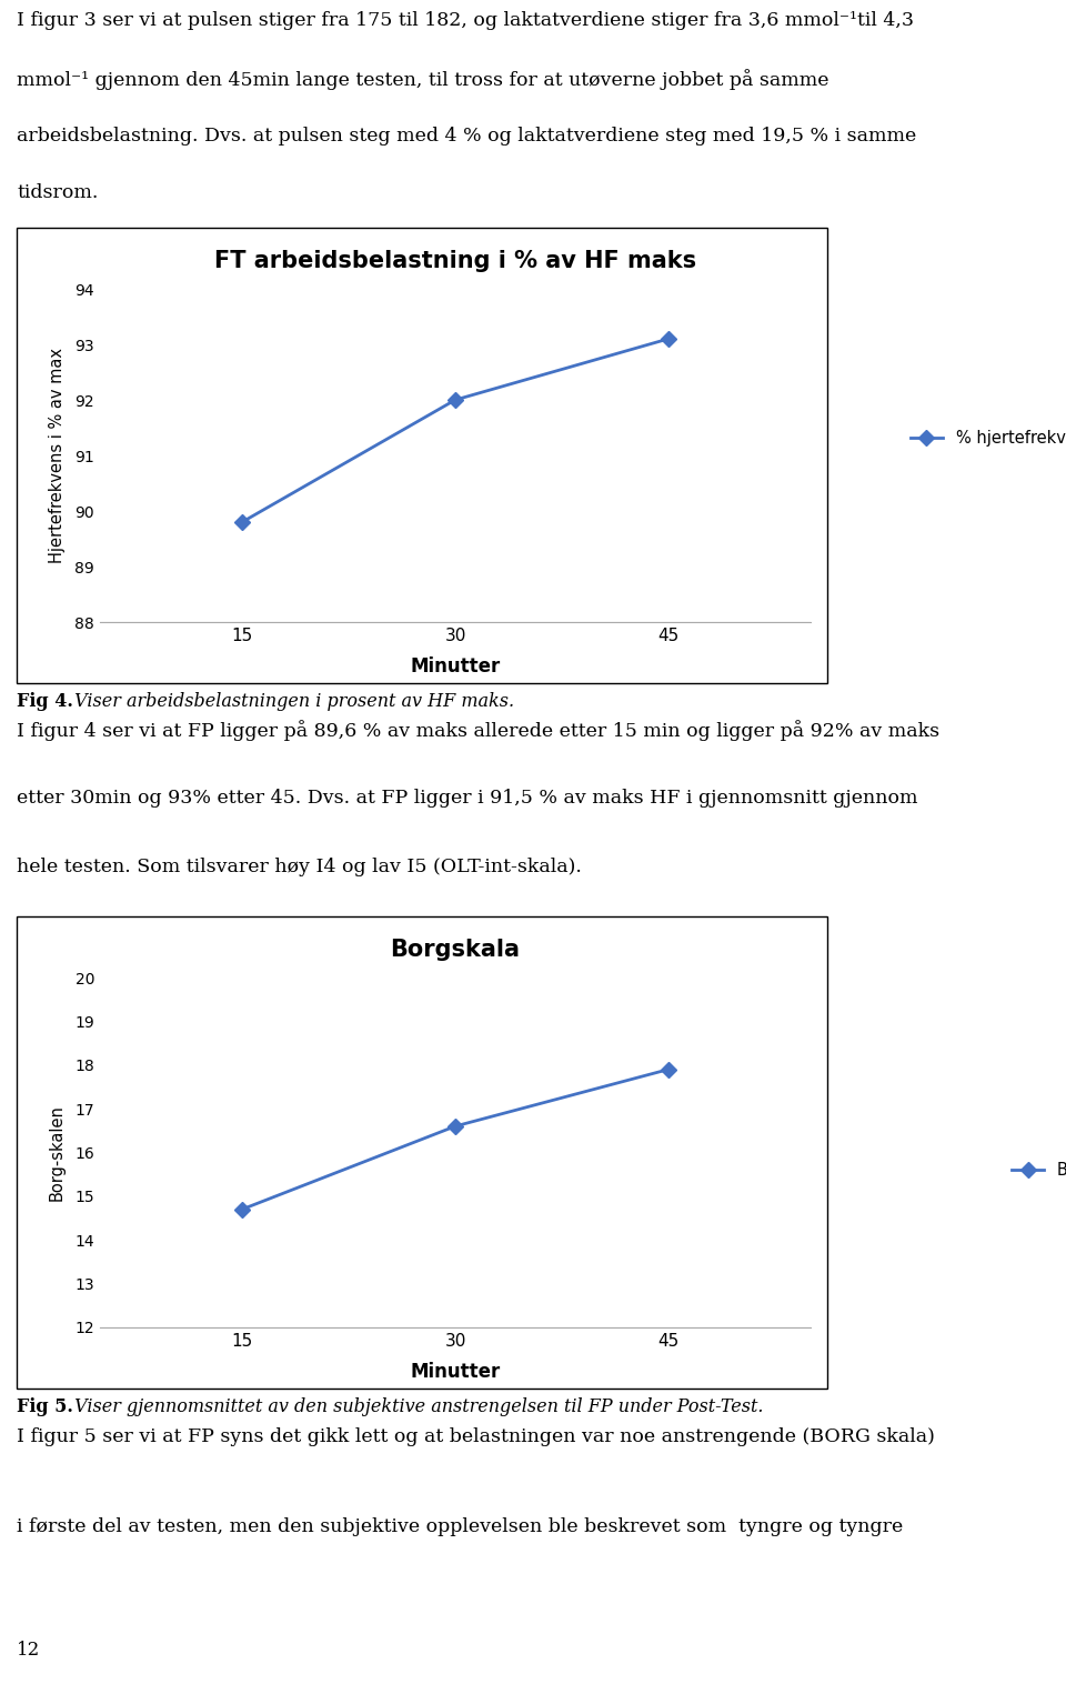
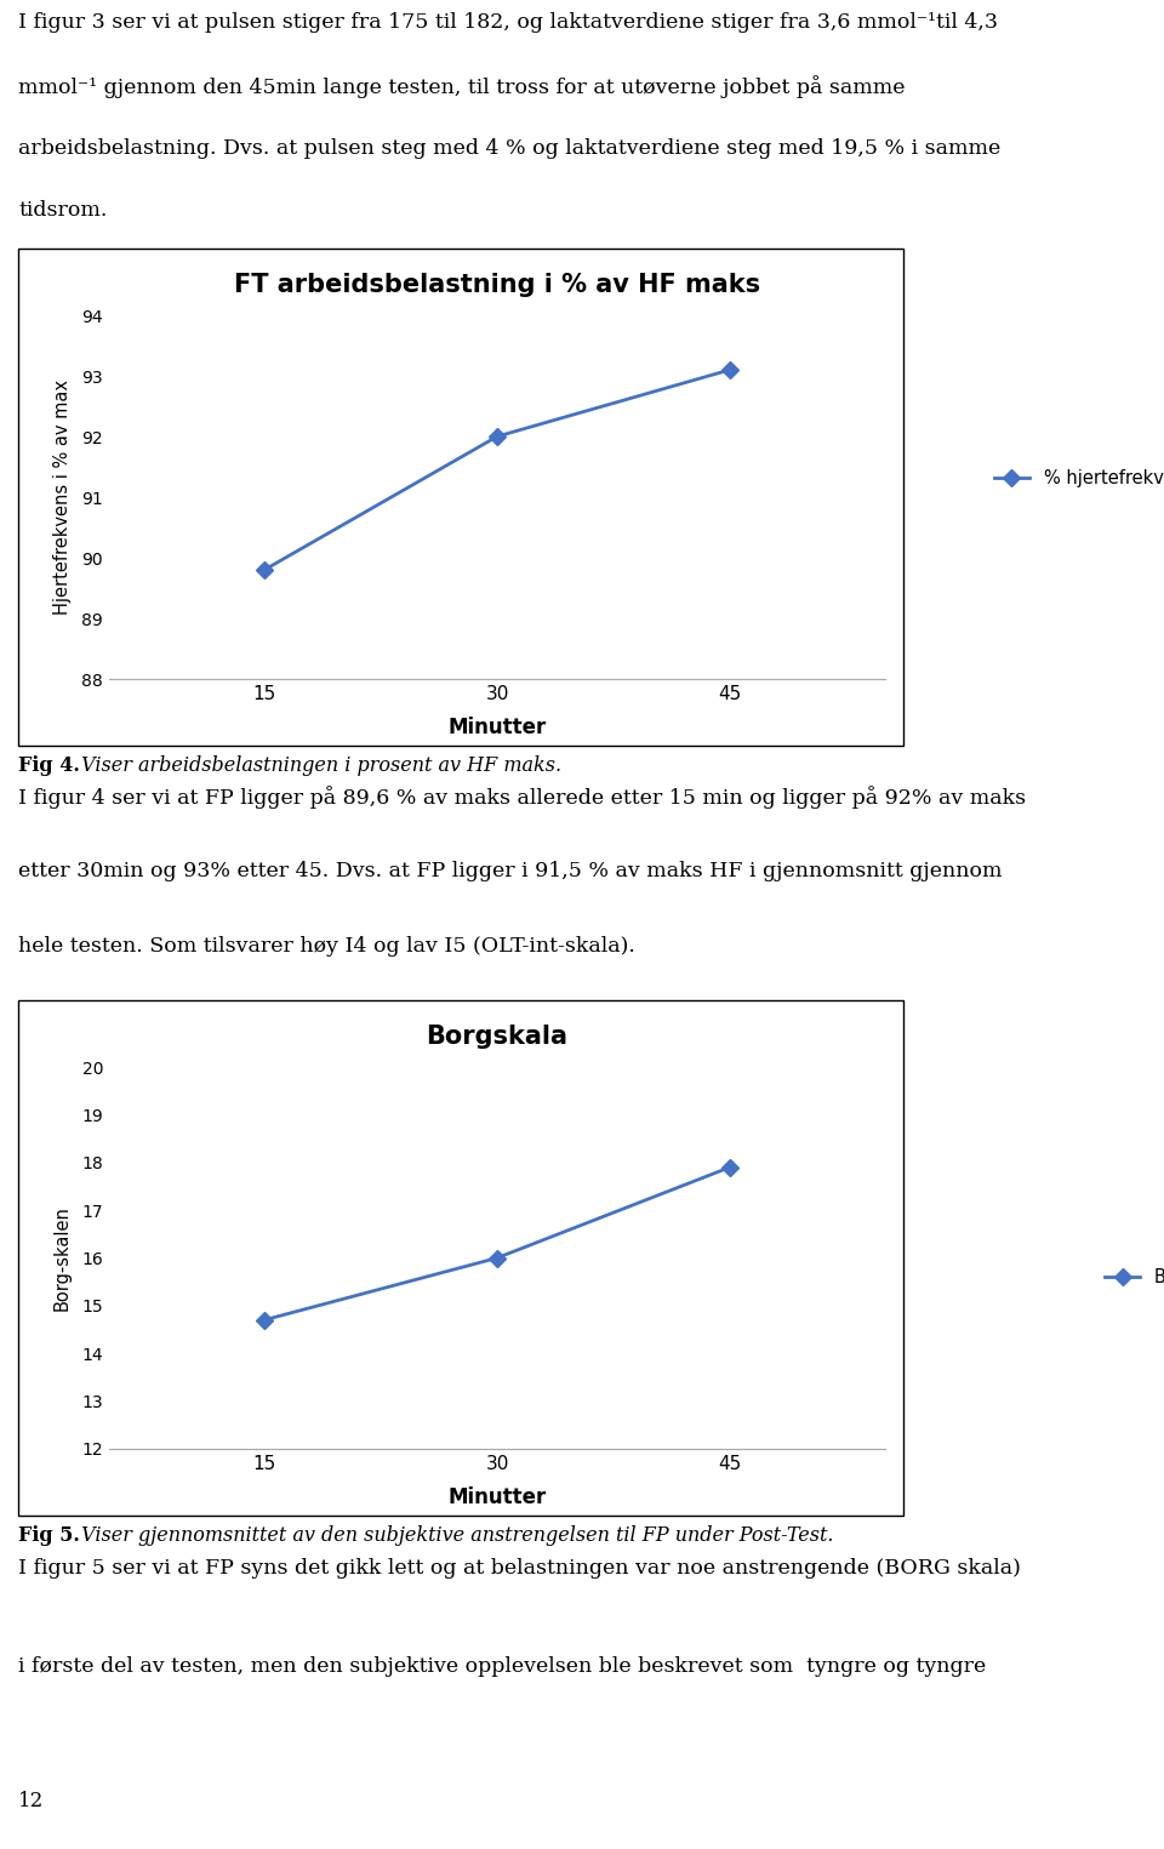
Borgskala/30: 16.6 -> 16.0
